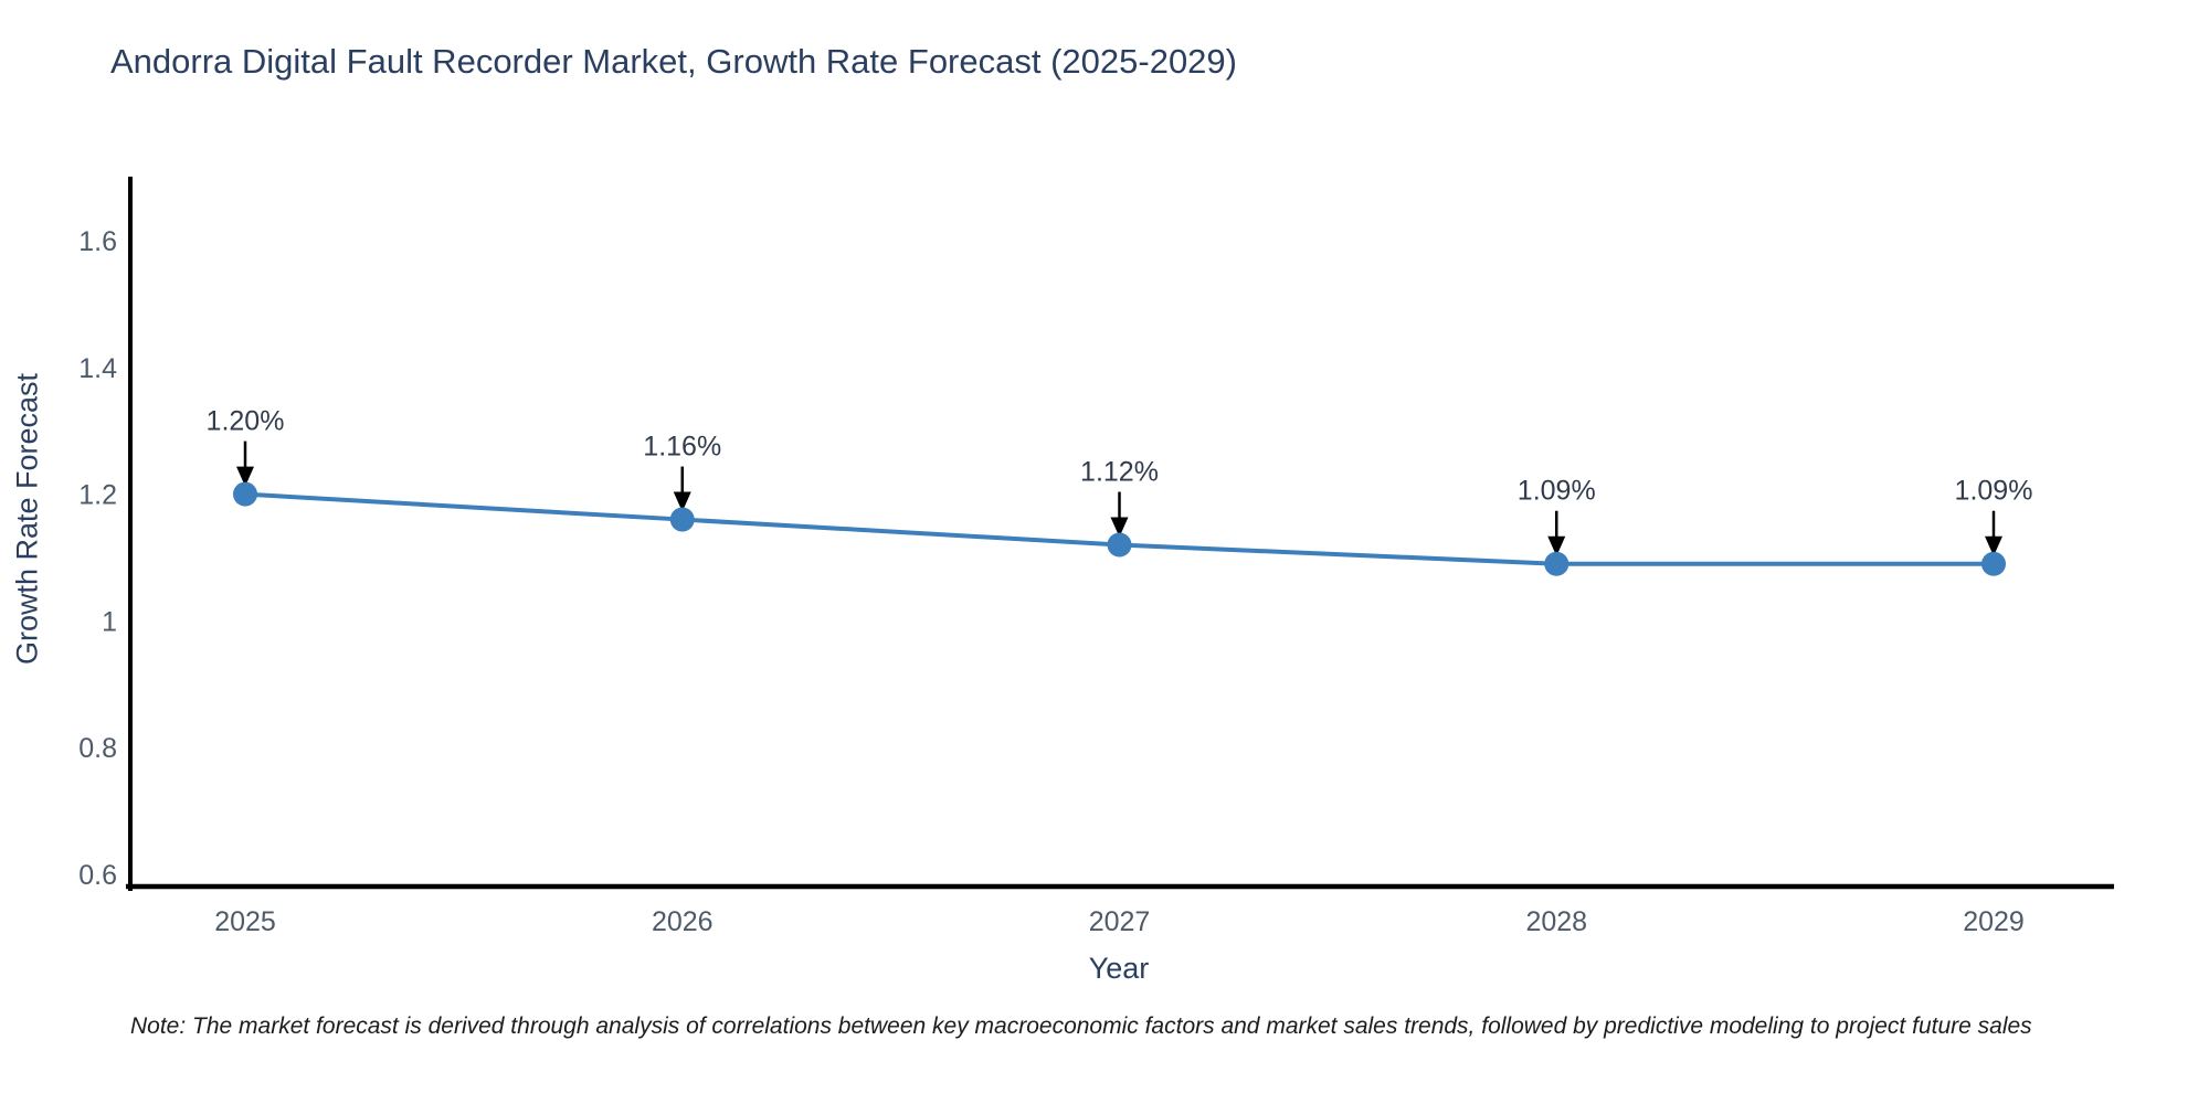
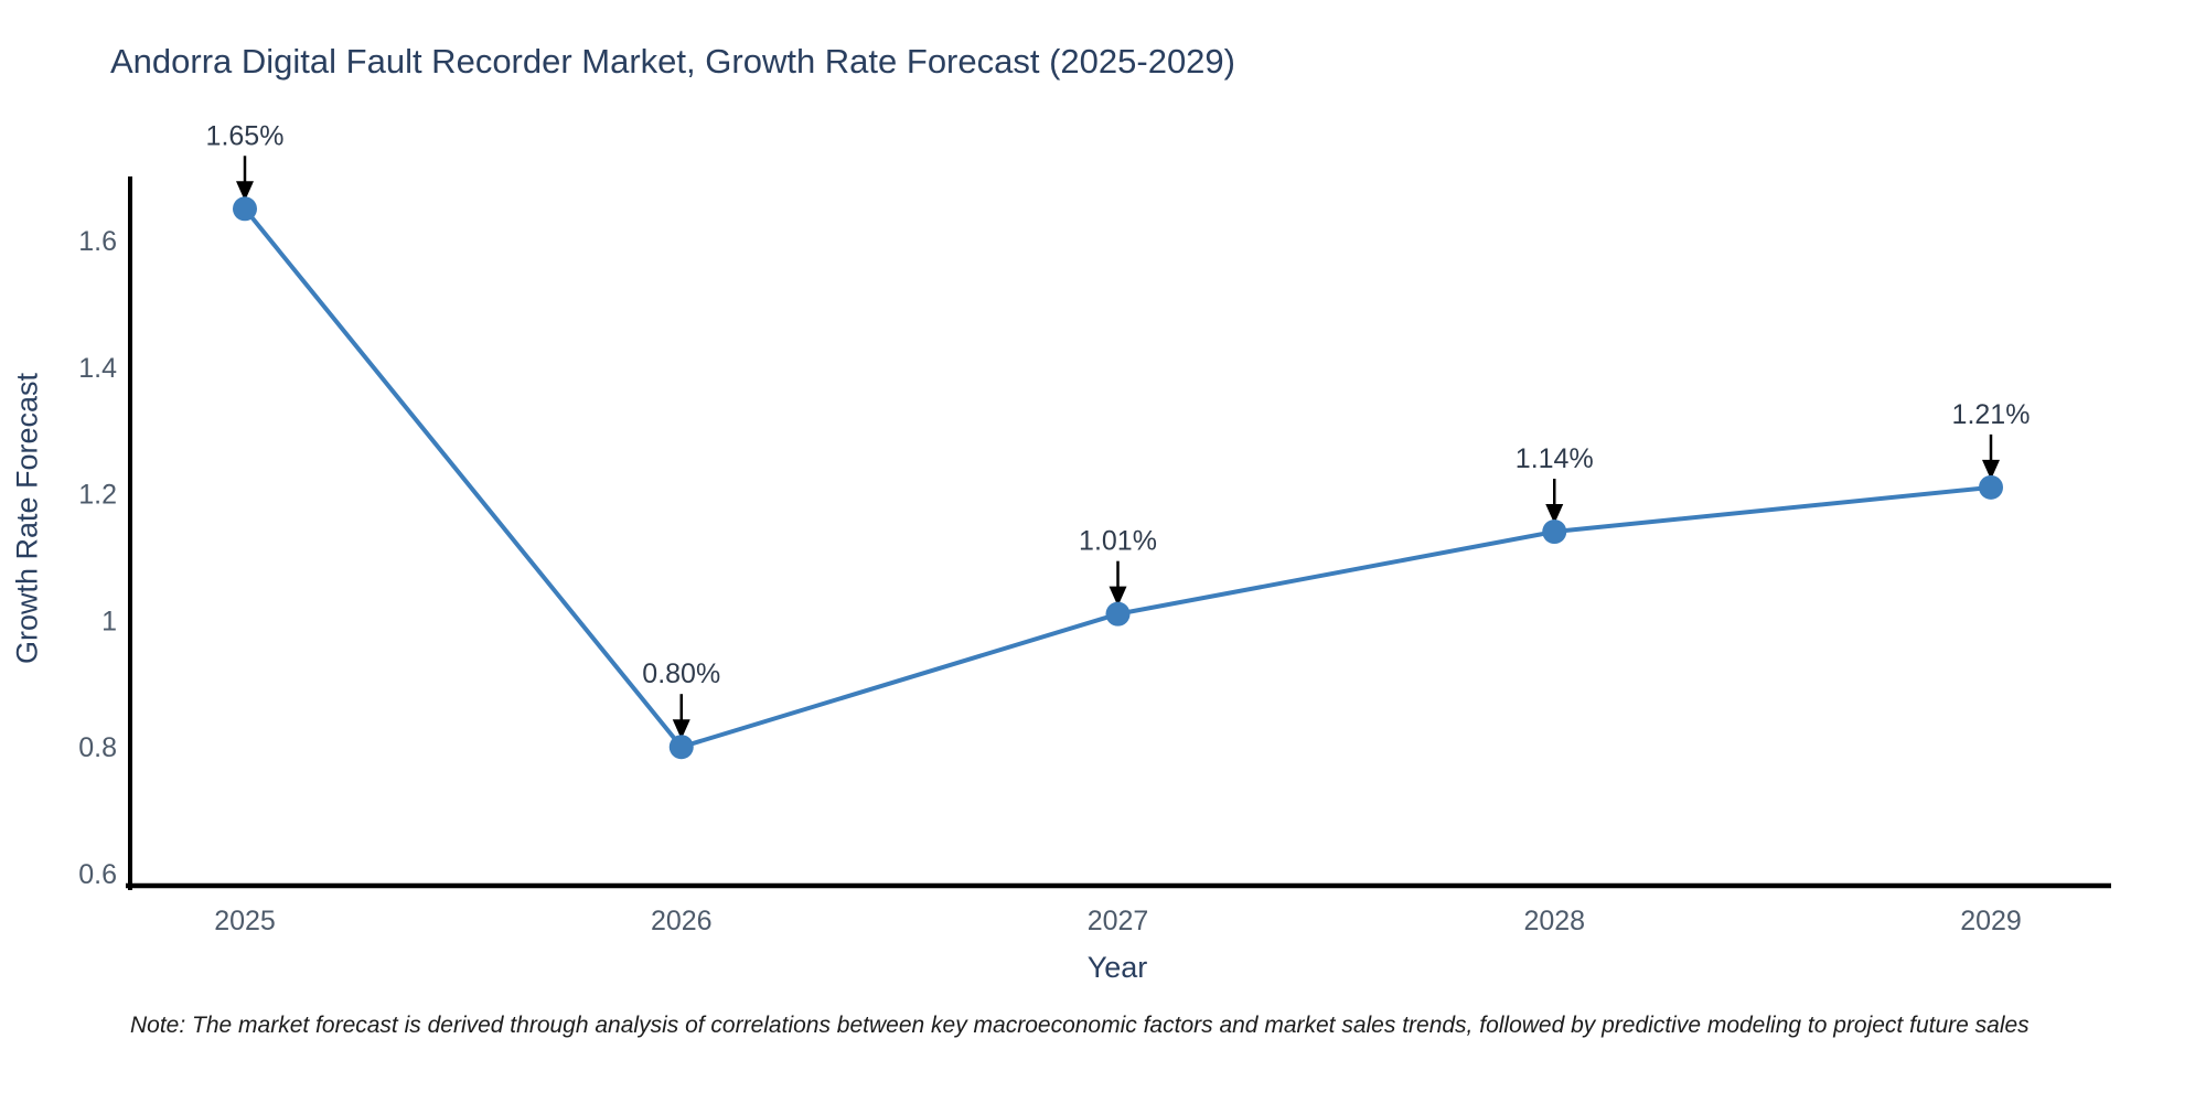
2025: 1.20% -> 1.65%
2026: 1.16% -> 0.80%
2027: 1.12% -> 1.01%
2028: 1.09% -> 1.14%
2029: 1.09% -> 1.21%
